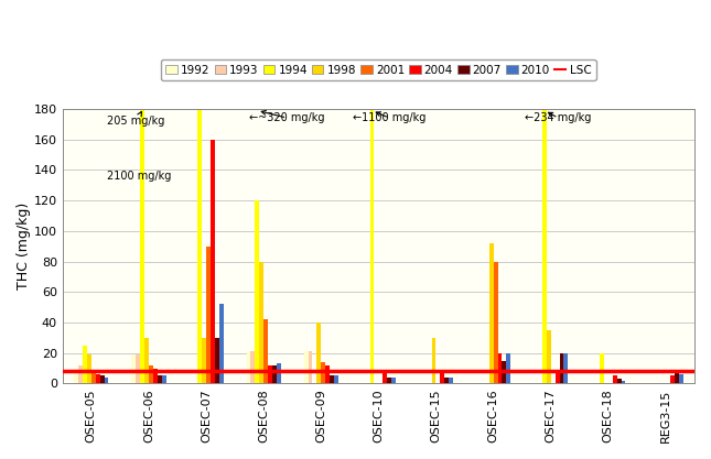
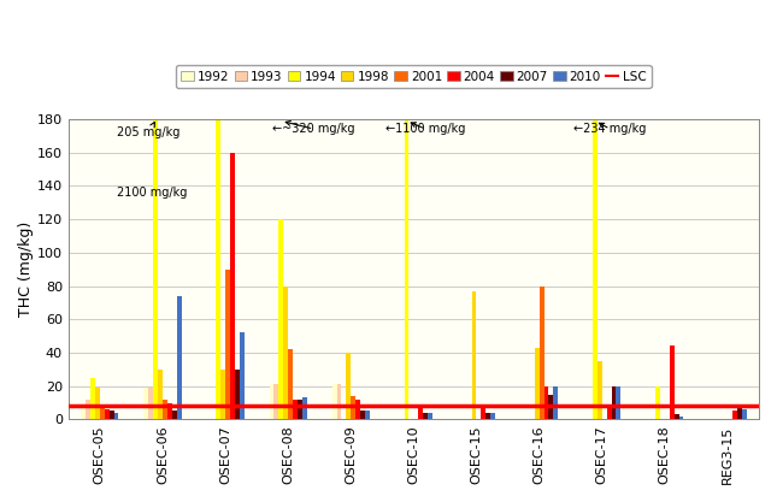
2010/OSEC-06: 5 -> 74
1998/OSEC-15: 30 -> 77
1998/OSEC-16: 92 -> 43
2004/OSEC-18: 5 -> 44
